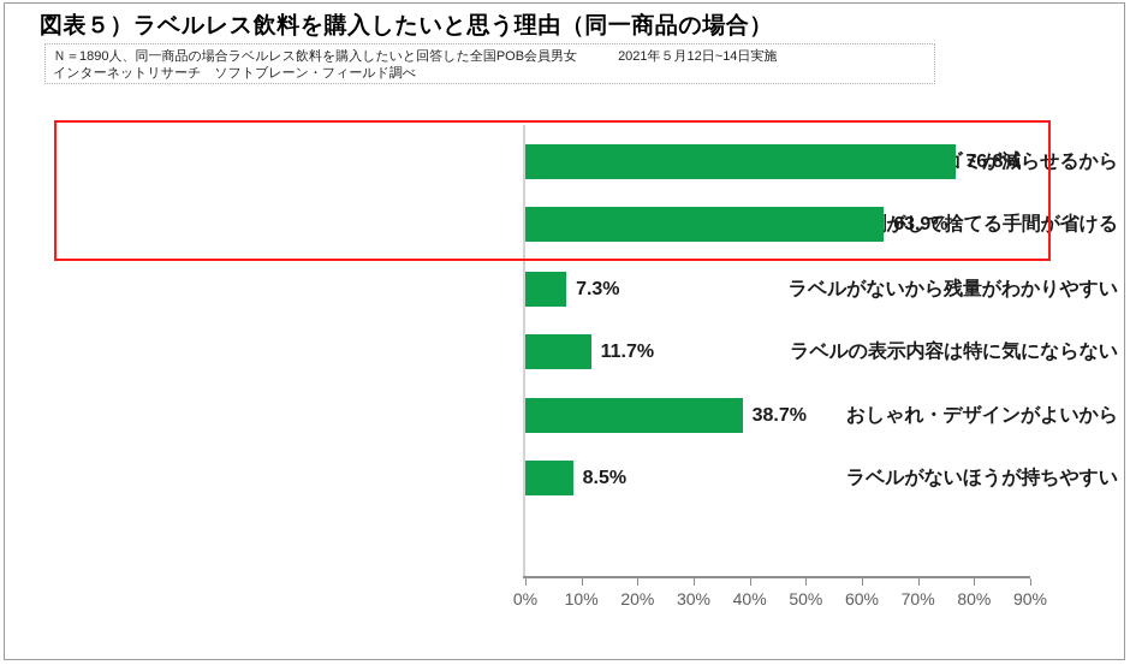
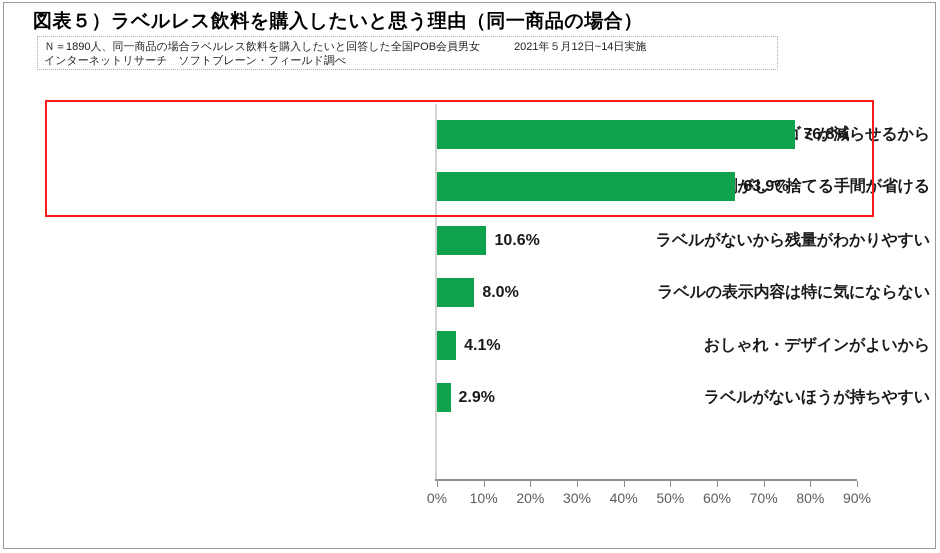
ラベルがないから残量がわかりやすい: 7.3% -> 10.6%
ラベルの表示内容は特に気にならない: 11.7% -> 8.0%
おしゃれ・デザインがよいから: 38.7% -> 4.1%
ラベルがないほうが持ちやすい: 8.5% -> 2.9%
